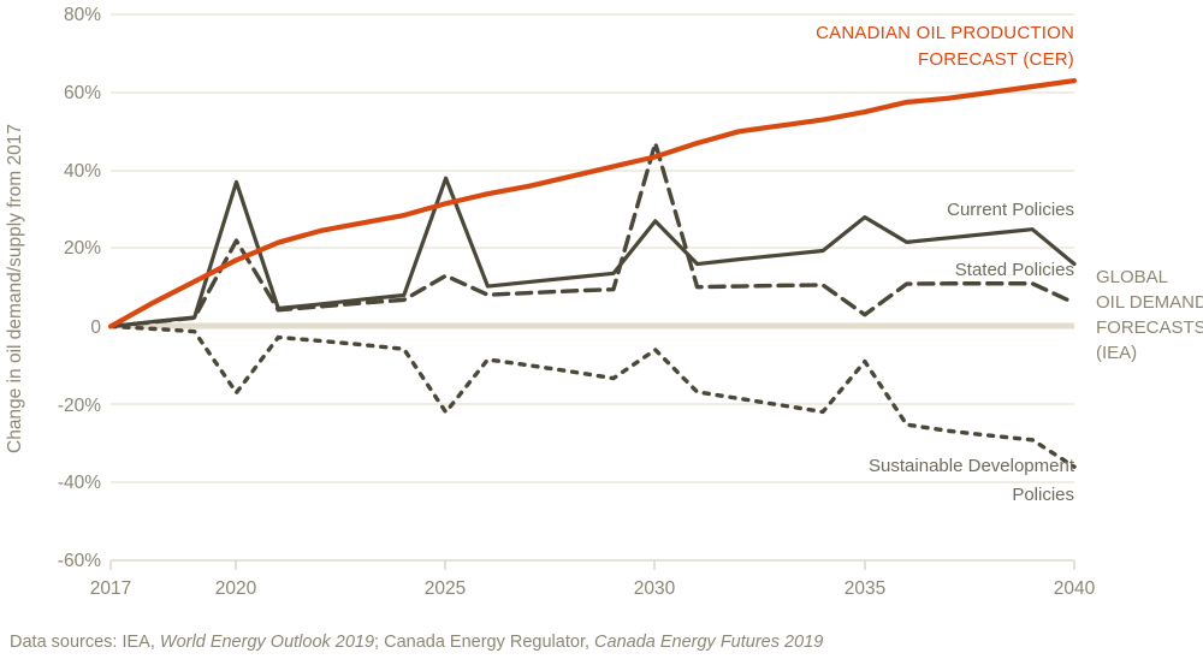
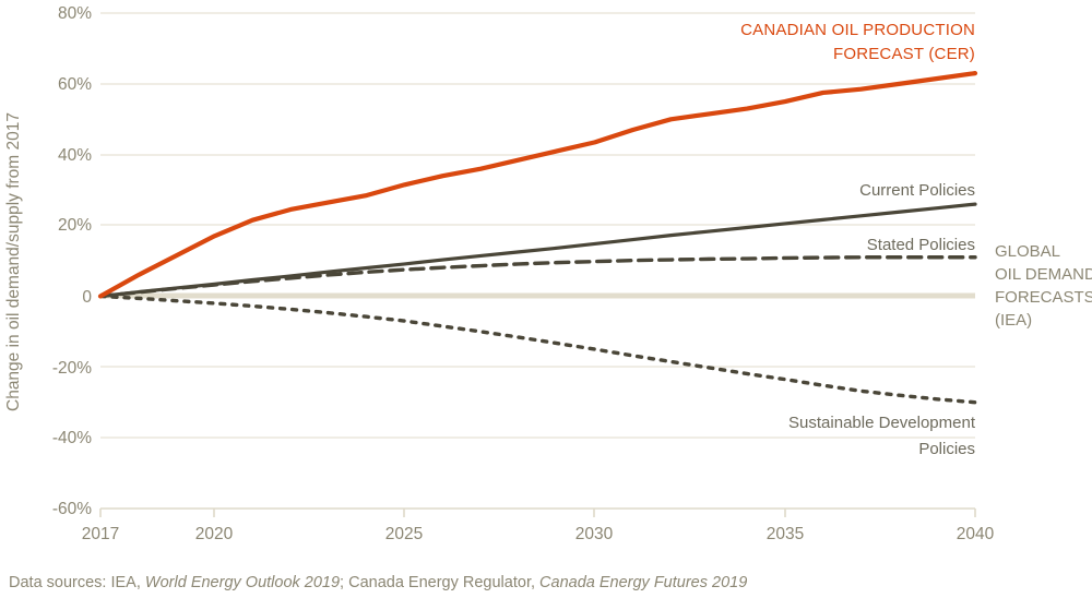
Current Policies/2020: 37% -> 3%
Stated Policies/2020: 22% -> 3%
Sustainable Development Policies/2020: -17% -> -2%
Current Policies/2025: 38% -> 9%
Stated Policies/2025: 13% -> 8%
Sustainable Development Policies/2025: -22% -> -7%
Current Policies/2030: 27% -> 15%
Stated Policies/2030: 47% -> 10%
Sustainable Development Policies/2030: -6% -> -15%
Current Policies/2035: 28% -> 20%
Stated Policies/2035: 3% -> 11%
Sustainable Development Policies/2035: -9% -> -24%
Current Policies/2040: 16% -> 26%
Stated Policies/2040: 6% -> 11%
Sustainable Development Policies/2040: -36% -> -30%
